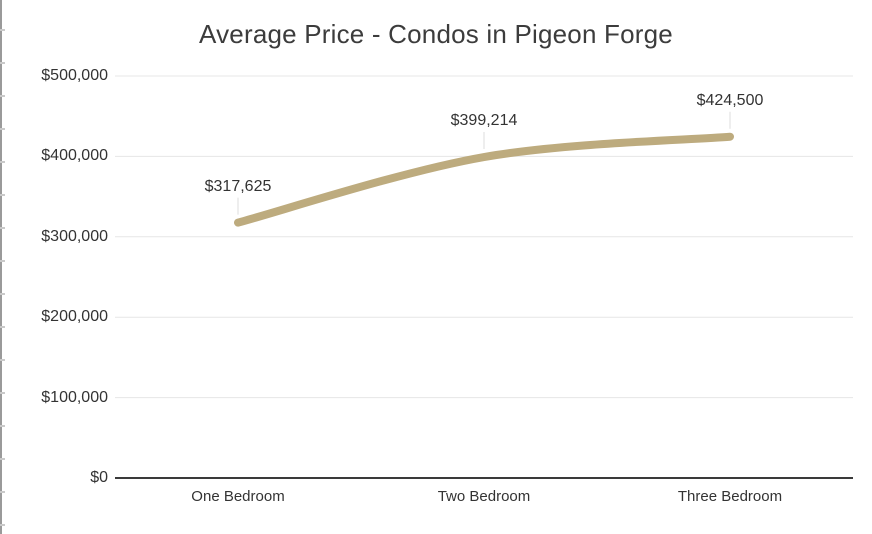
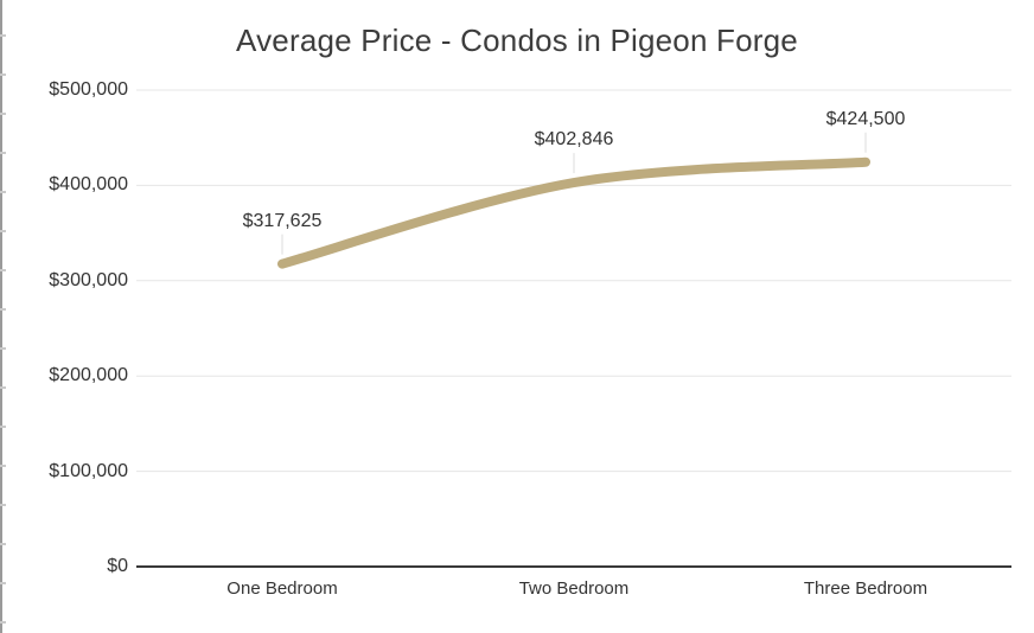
Two Bedroom: $399,214 -> $402,846
